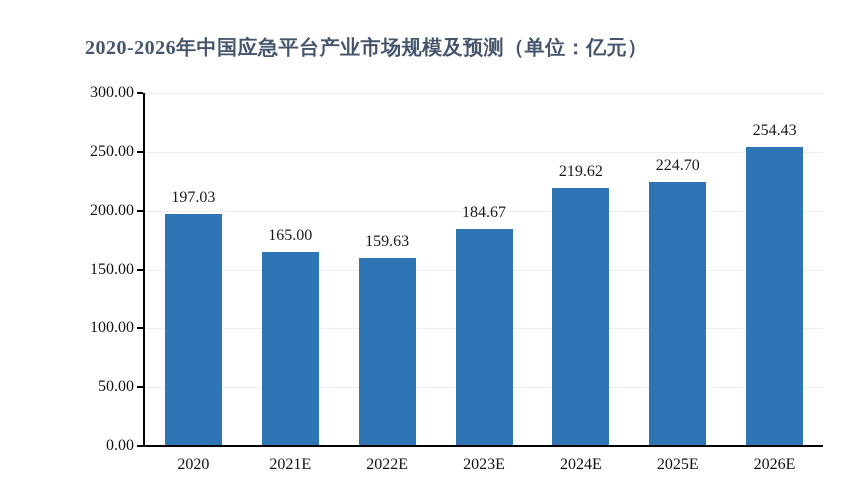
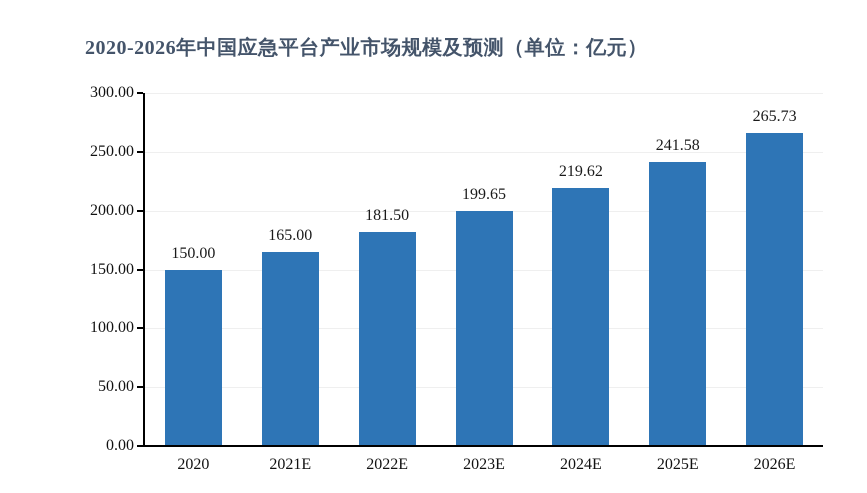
2020: 197.03 -> 150.00
2022E: 159.63 -> 181.50
2023E: 184.67 -> 199.65
2025E: 224.70 -> 241.58
2026E: 254.43 -> 265.73
